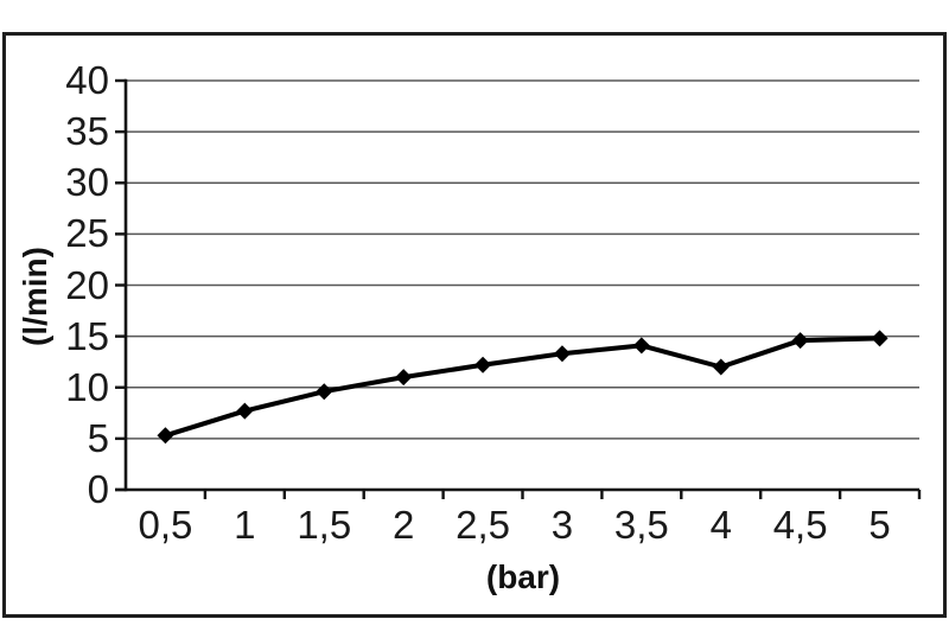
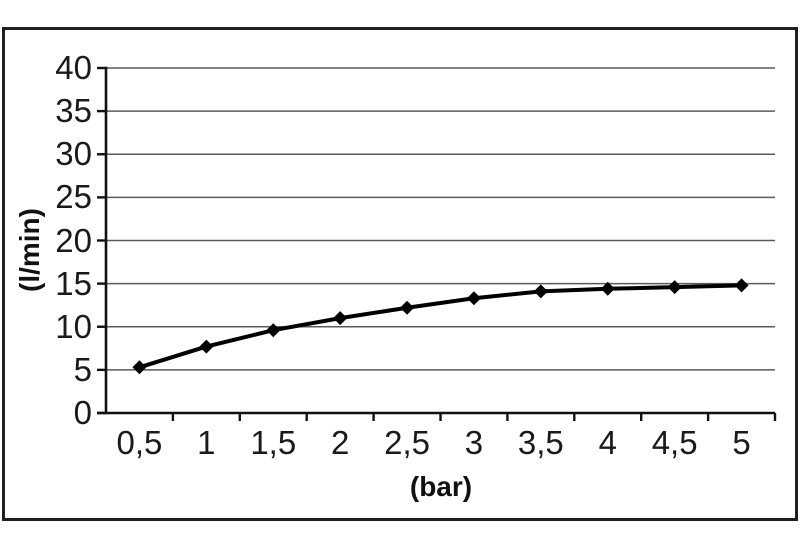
4: 12 -> 14
